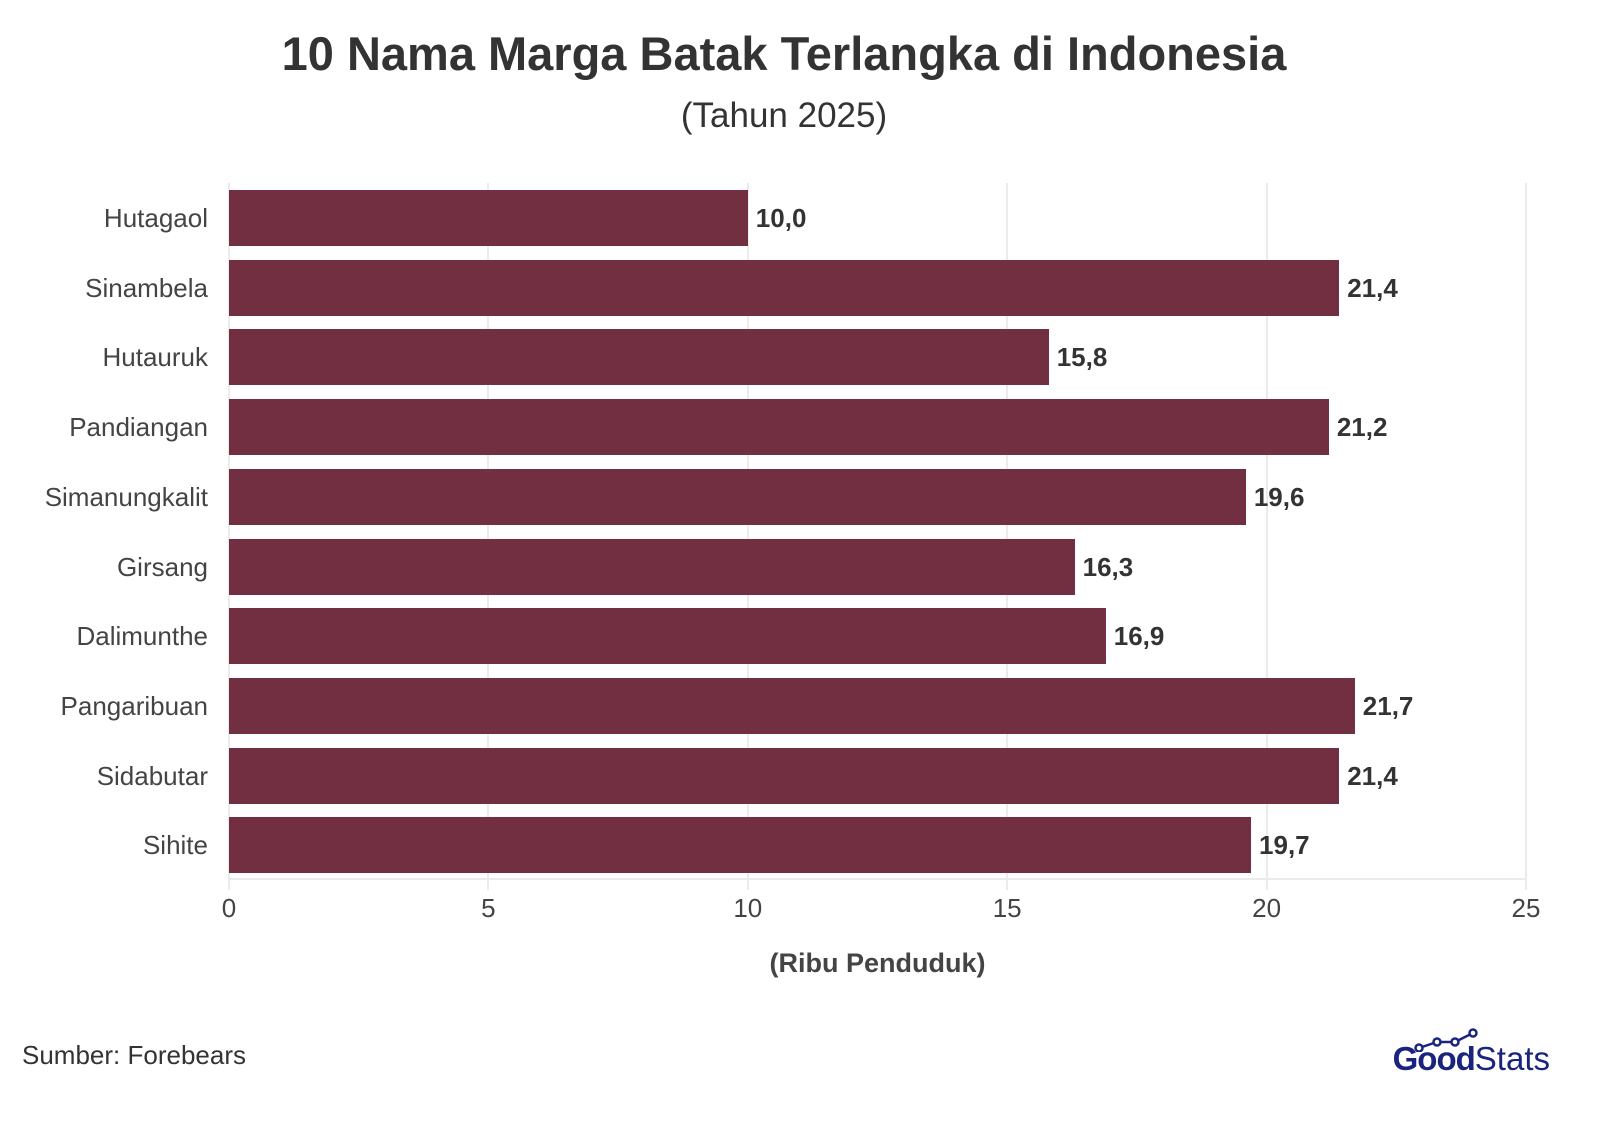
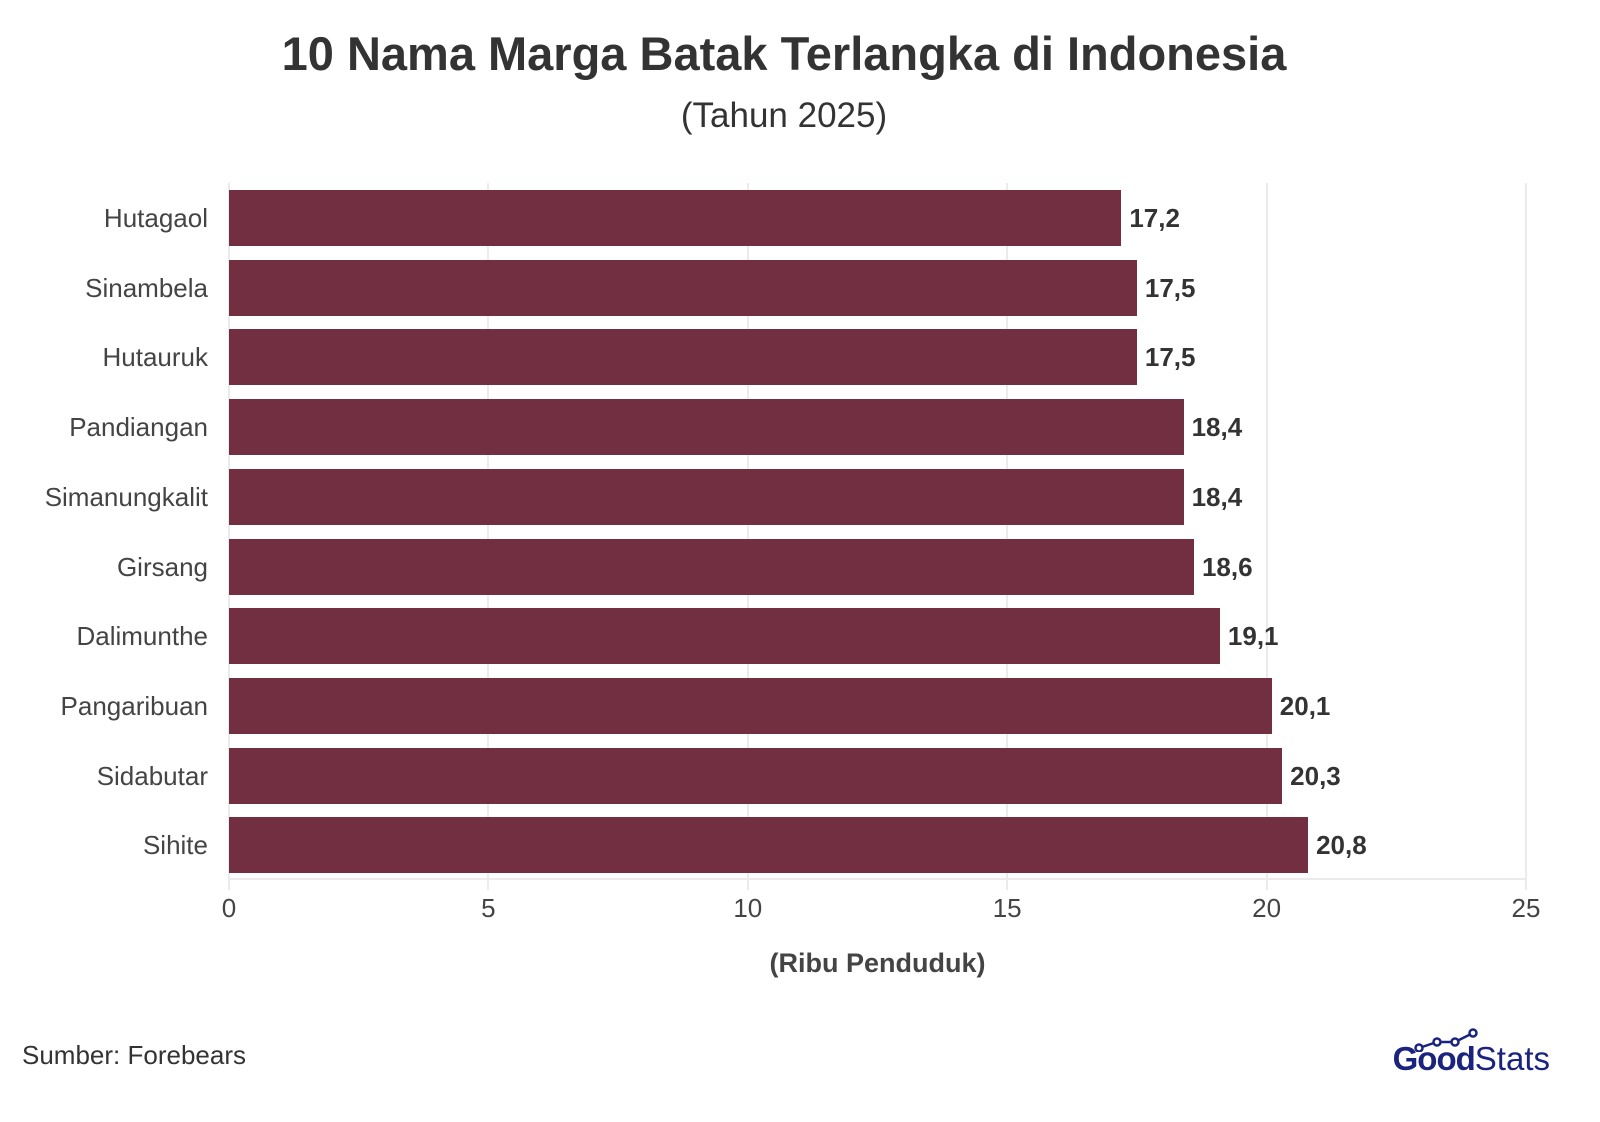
Hutagaol: 10,0 -> 17,2
Sinambela: 21,4 -> 17,5
Hutauruk: 15,8 -> 17,5
Pandiangan: 21,2 -> 18,4
Simanungkalit: 19,6 -> 18,4
Girsang: 16,3 -> 18,6
Dalimunthe: 16,9 -> 19,1
Pangaribuan: 21,7 -> 20,1
Sidabutar: 21,4 -> 20,3
Sihite: 19,7 -> 20,8
